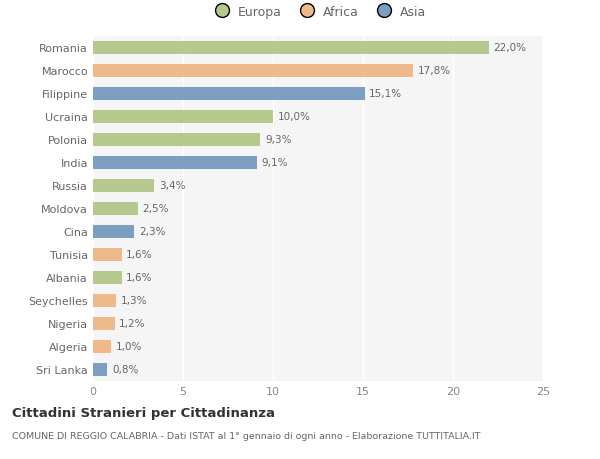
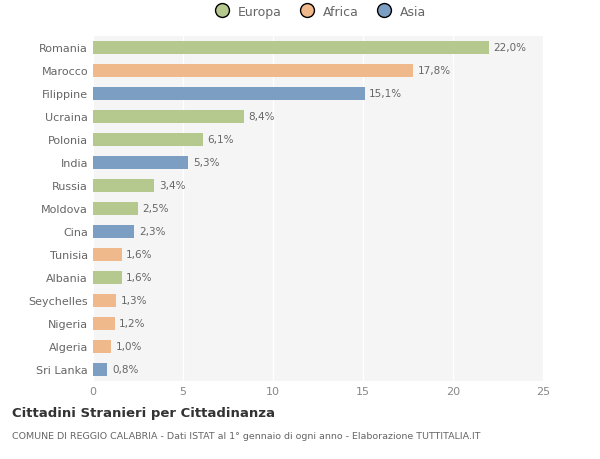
Ucraina: 10,0% -> 8,4%
Polonia: 9,3% -> 6,1%
India: 9,1% -> 5,3%
